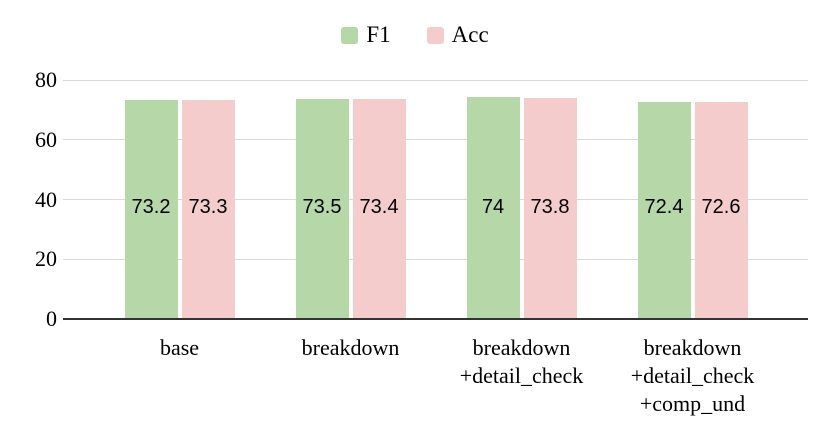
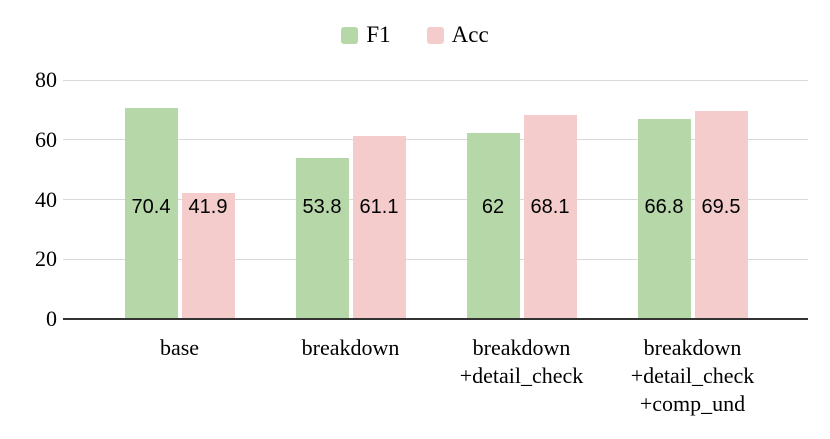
F1/base: 73.2 -> 70.4
Acc/base: 73.3 -> 41.9
F1/breakdown: 73.5 -> 53.8
Acc/breakdown: 73.4 -> 61.1
F1/breakdown +detail_check: 74 -> 62
Acc/breakdown +detail_check: 73.8 -> 68.1
F1/breakdown +detail_check +comp_und: 72.4 -> 66.8
Acc/breakdown +detail_check +comp_und: 72.6 -> 69.5
